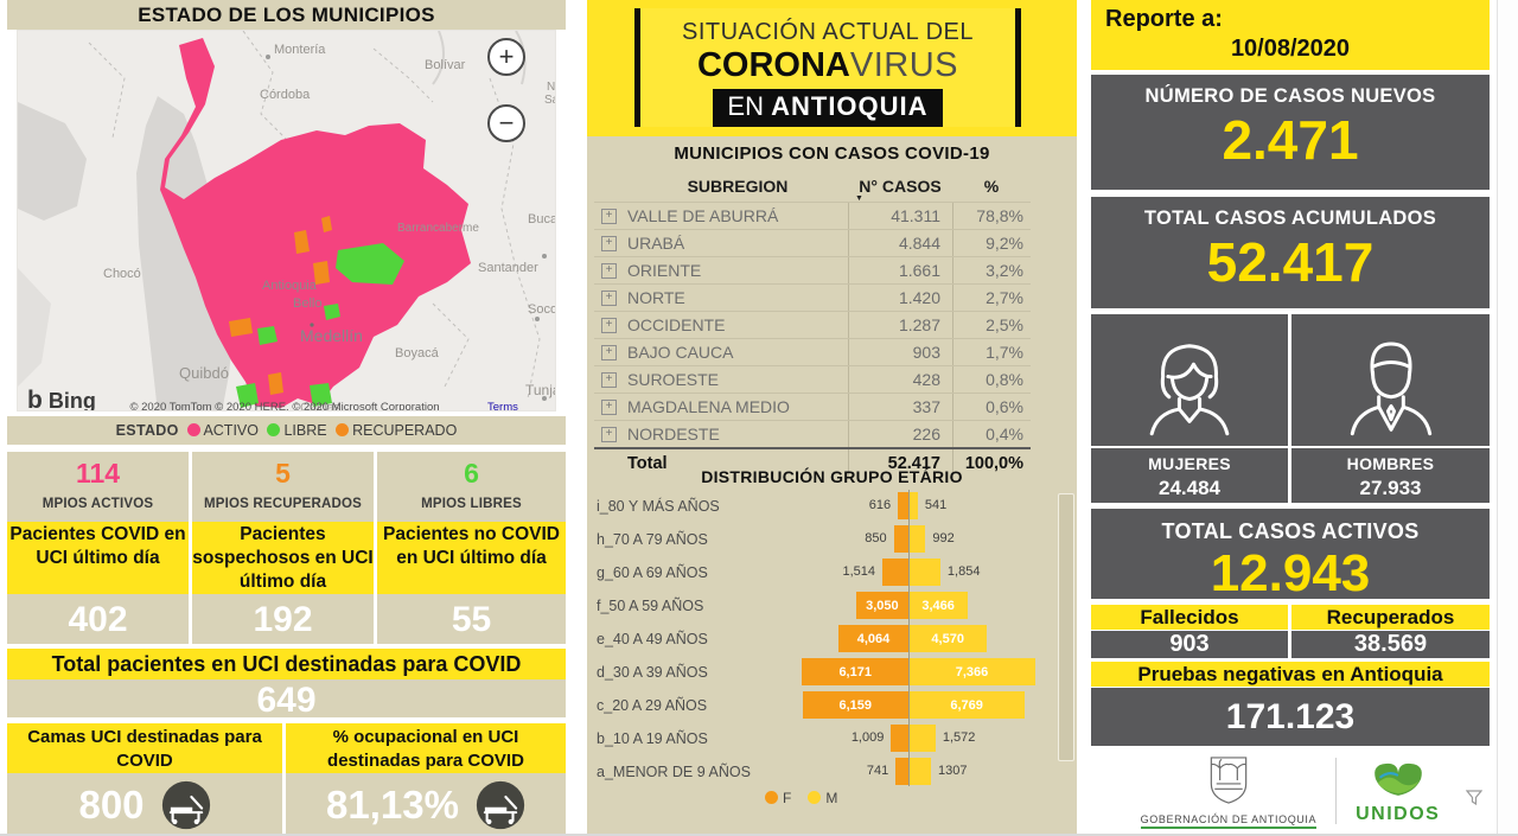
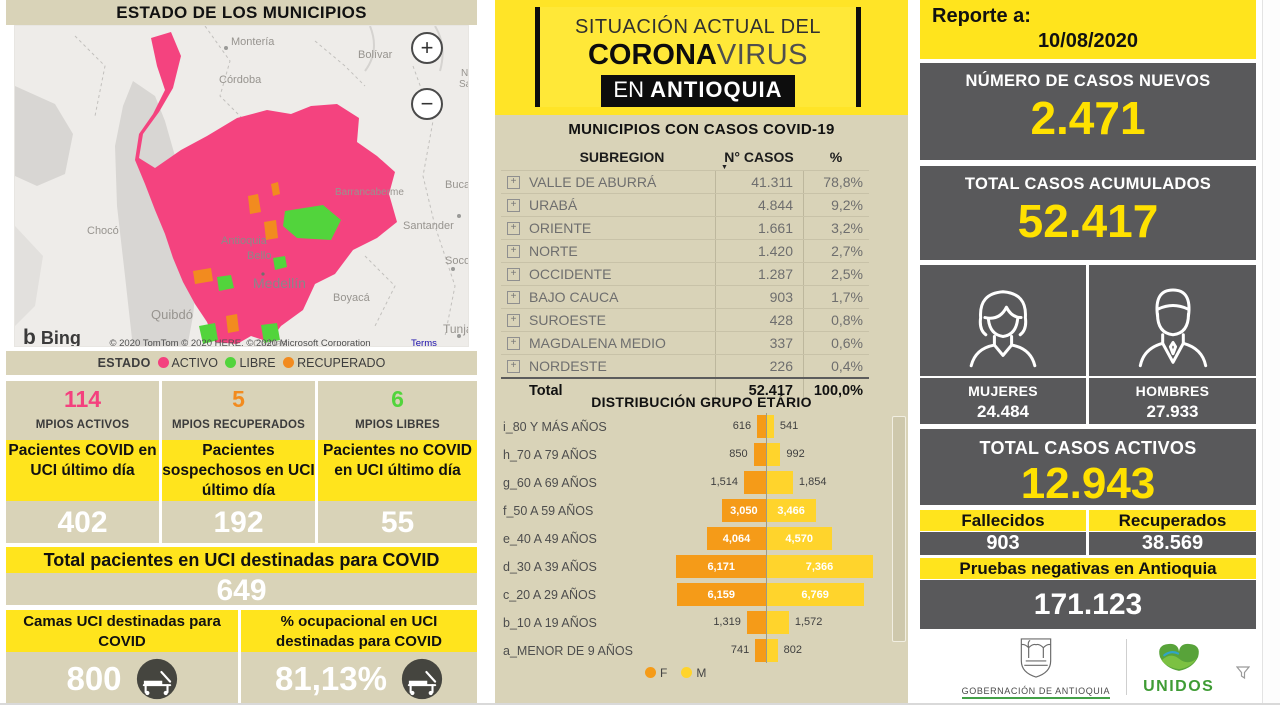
DISTRIBUCIÓN GRUPO ETÁRIO/F/b_10 A 19 AÑOS: 1,009 -> 1,319
DISTRIBUCIÓN GRUPO ETÁRIO/M/a_MENOR DE 9 AÑOS: 1307 -> 802
